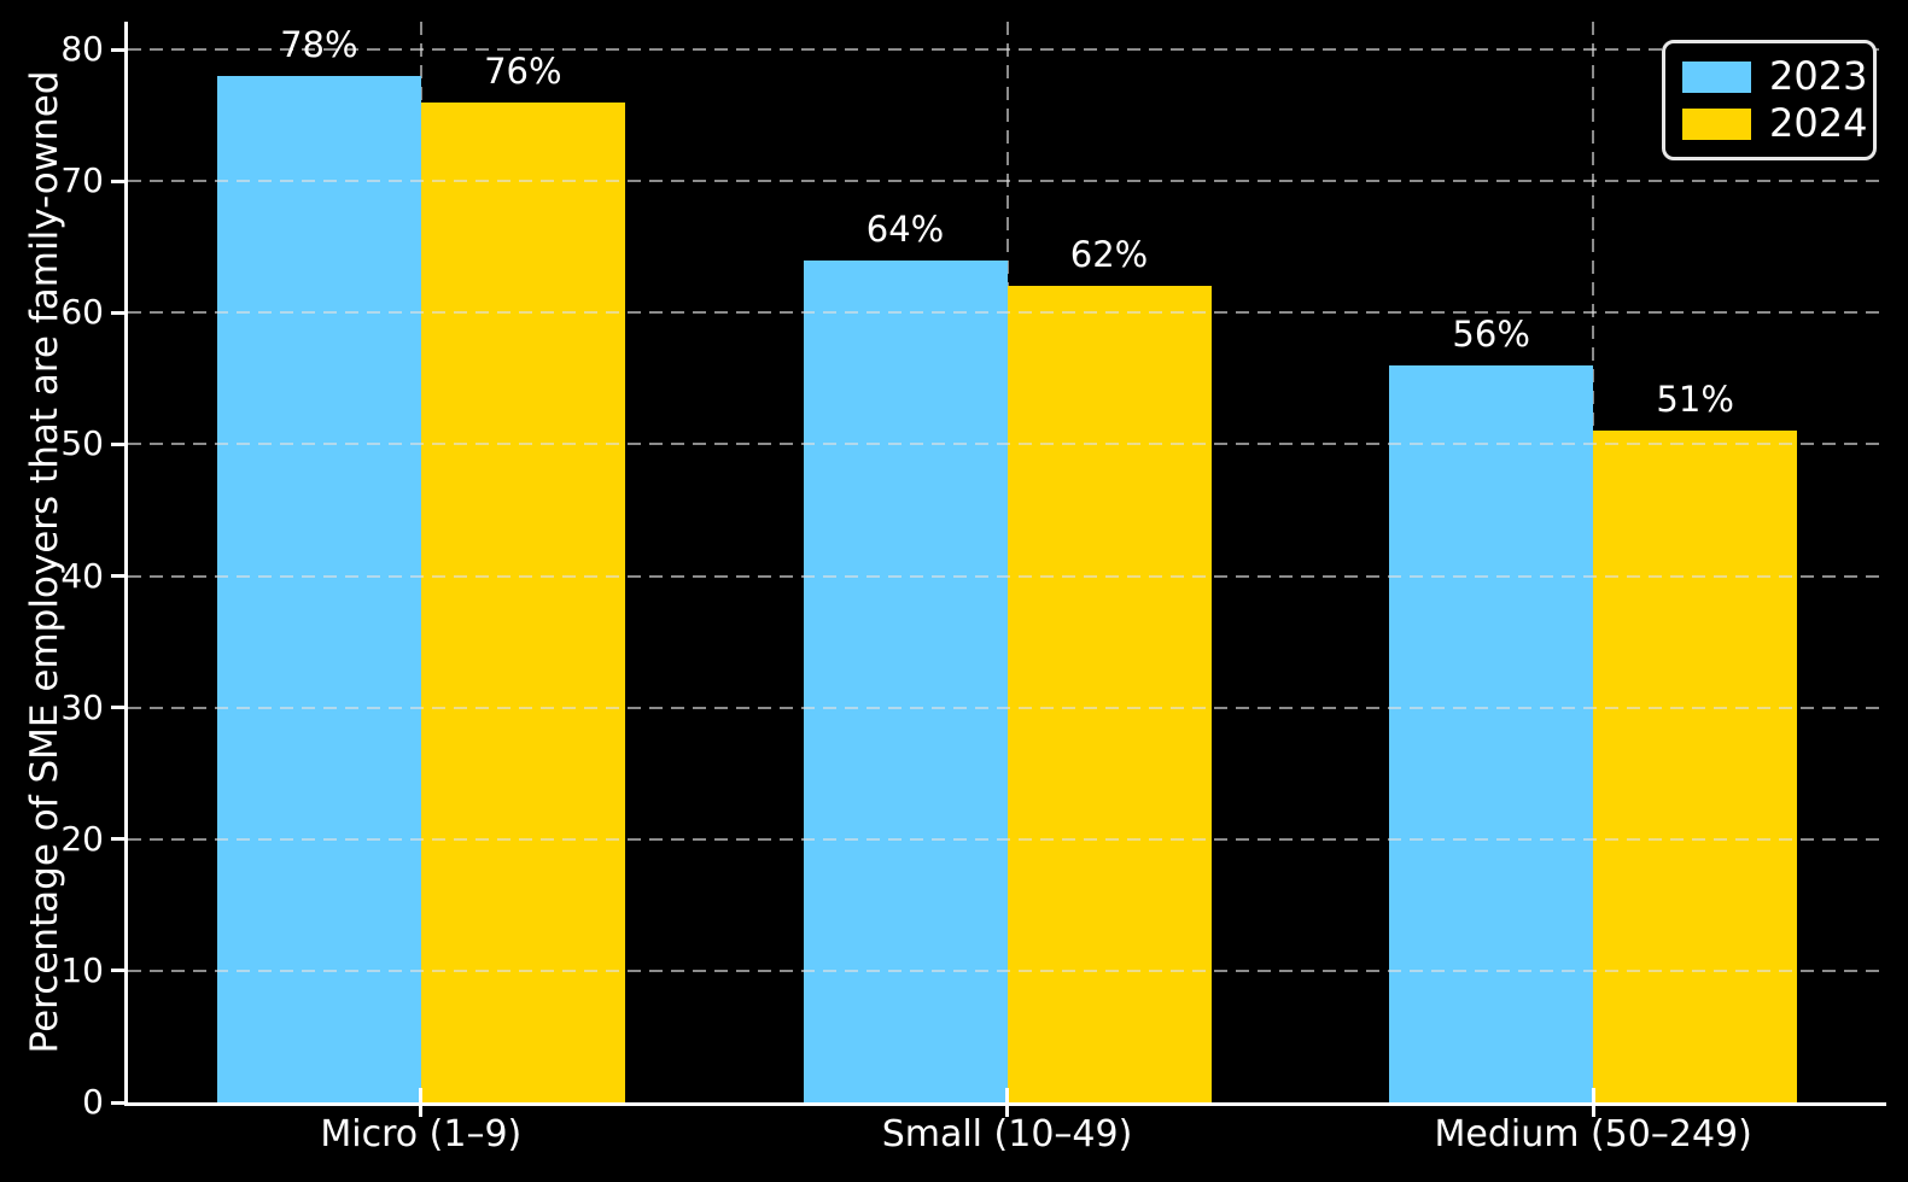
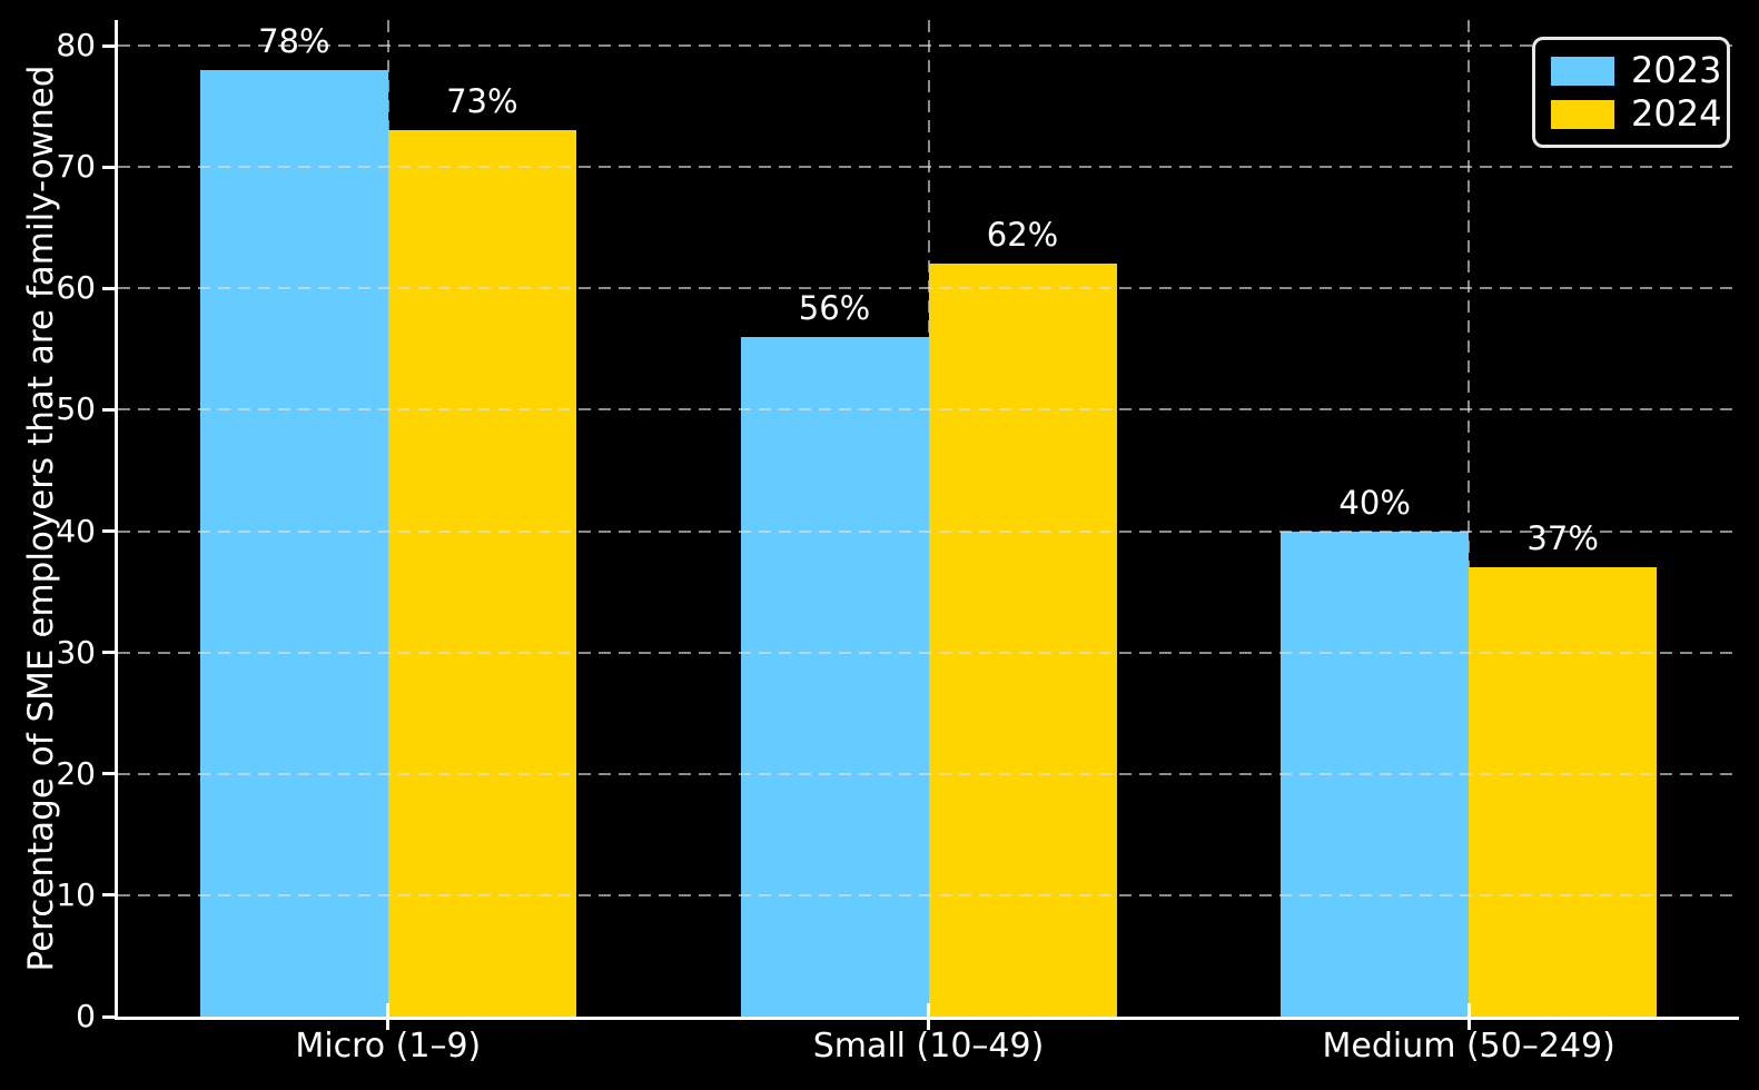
2024/Micro (1–9): 76% -> 73%
2023/Small (10–49): 64% -> 56%
2023/Medium (50–249): 56% -> 40%
2024/Medium (50–249): 51% -> 37%
